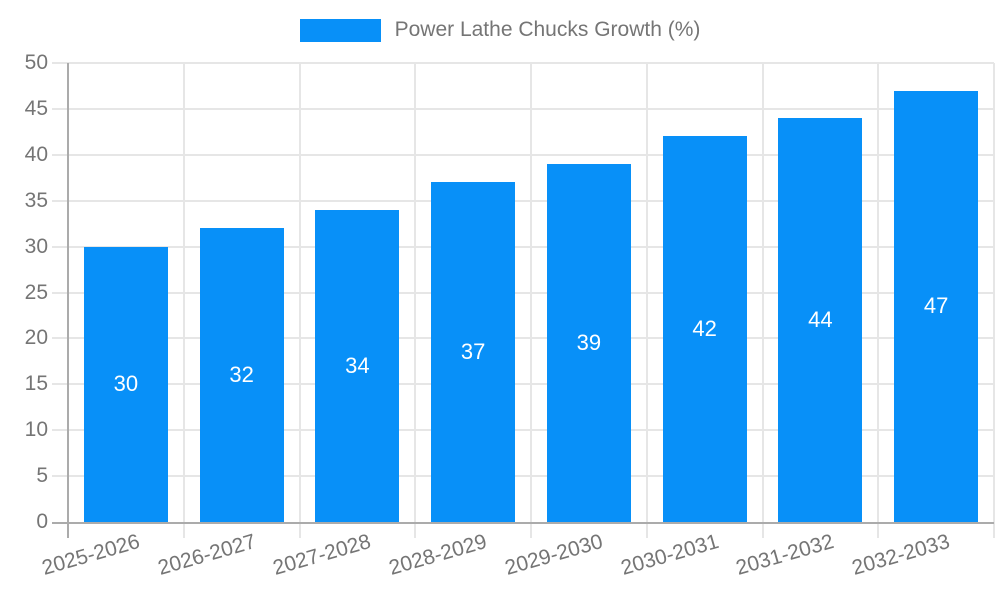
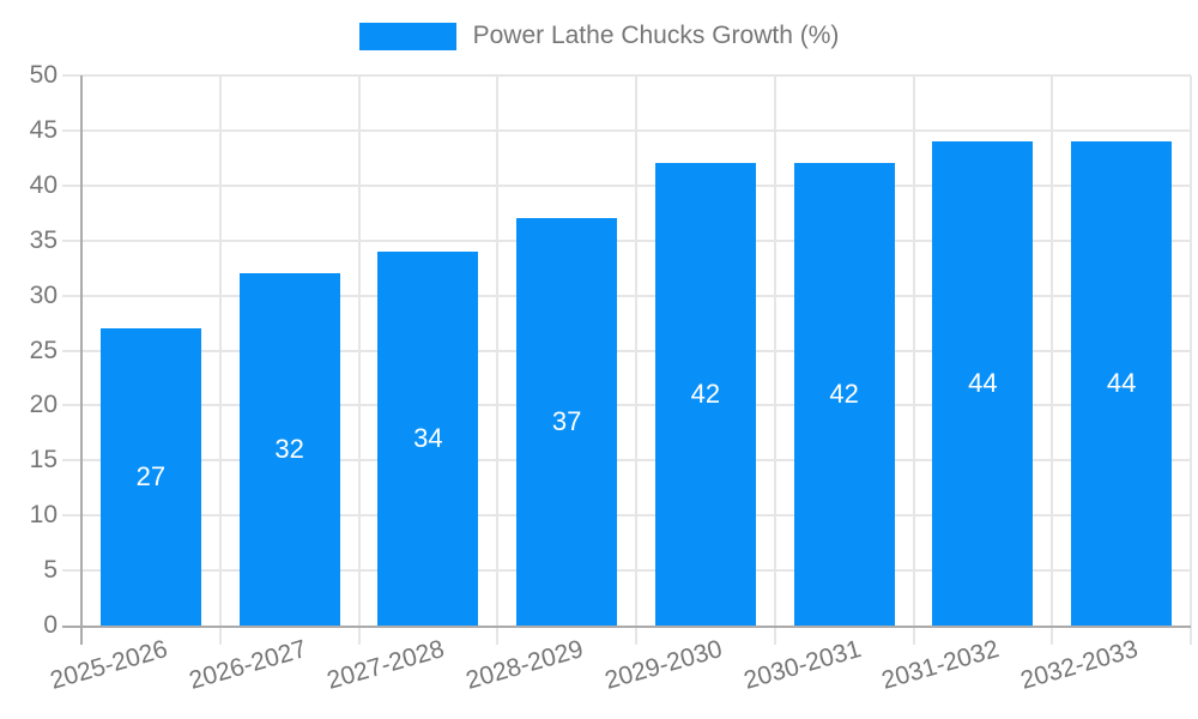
2025-2026: 30 -> 27
2029-2030: 39 -> 42
2032-2033: 47 -> 44
